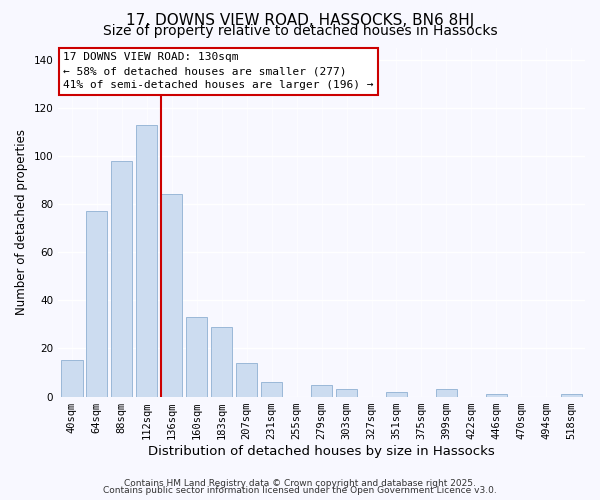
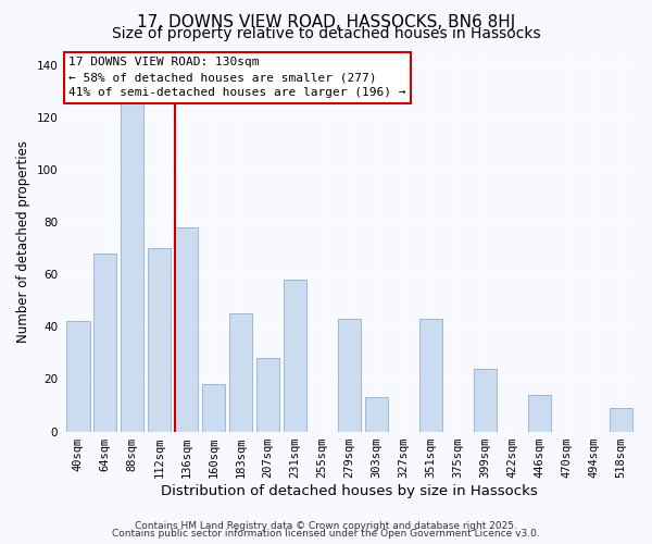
40sqm: 15 -> 42
64sqm: 77 -> 68
88sqm: 98 -> 126
112sqm: 113 -> 70
136sqm: 84 -> 78
160sqm: 33 -> 18
183sqm: 29 -> 45
207sqm: 14 -> 28
231sqm: 6 -> 58
279sqm: 5 -> 43
303sqm: 3 -> 13
351sqm: 2 -> 43
399sqm: 3 -> 24
446sqm: 1 -> 14
518sqm: 1 -> 9
